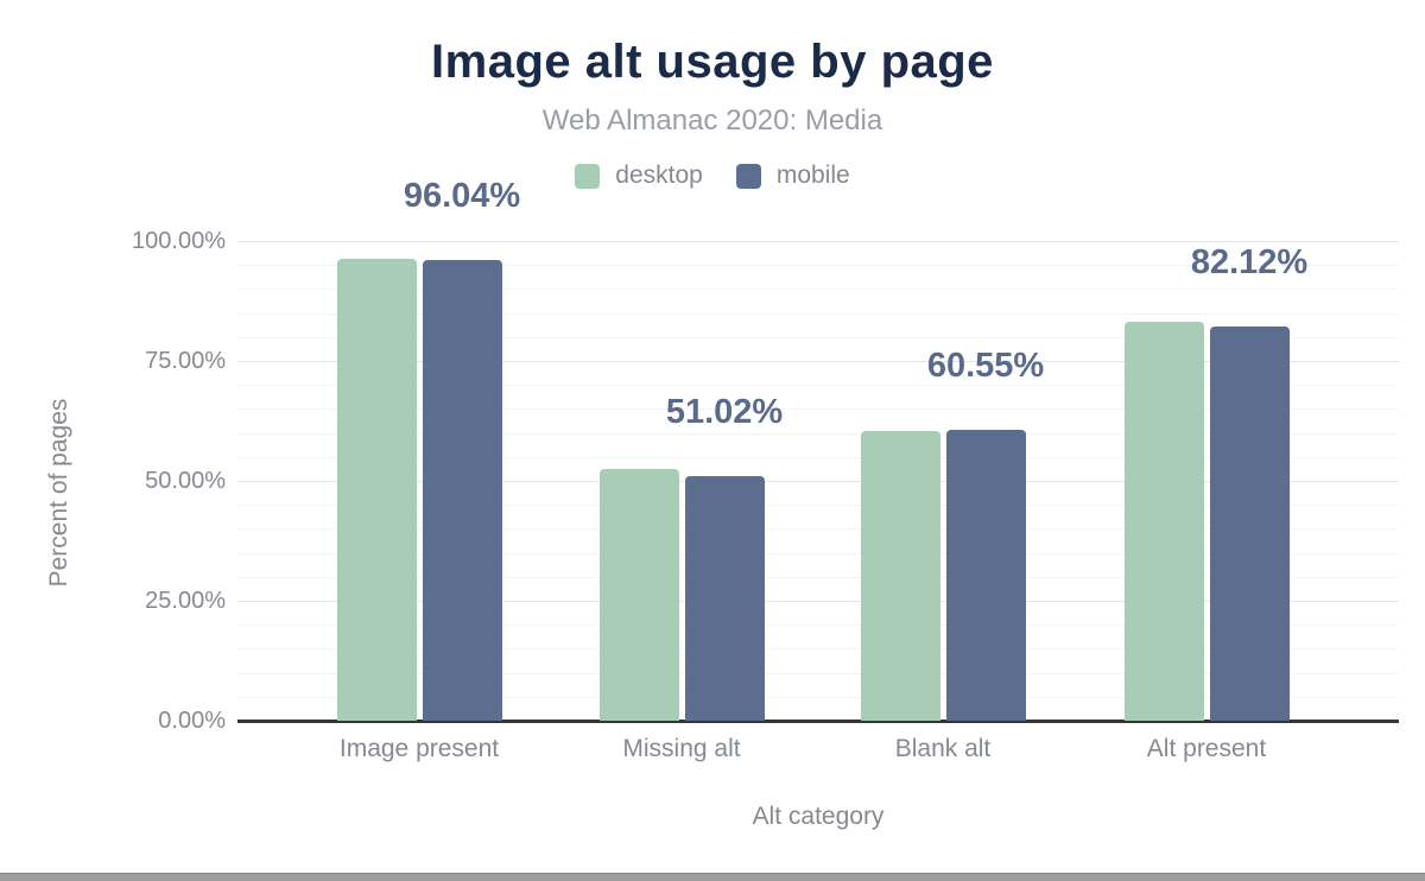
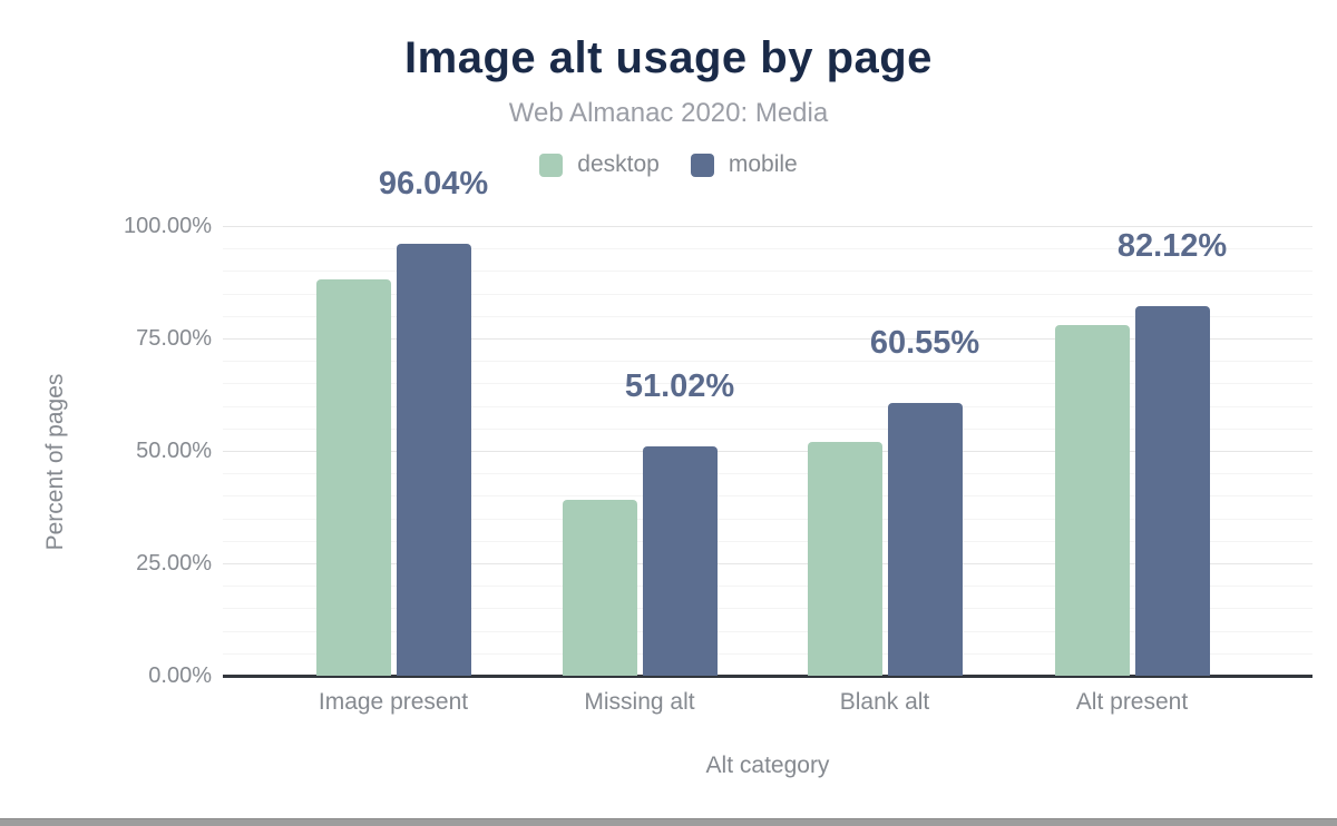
desktop/Image present: 96% -> 88%
desktop/Missing alt: 52% -> 39%
desktop/Blank alt: 60% -> 52%
desktop/Alt present: 83% -> 78%
